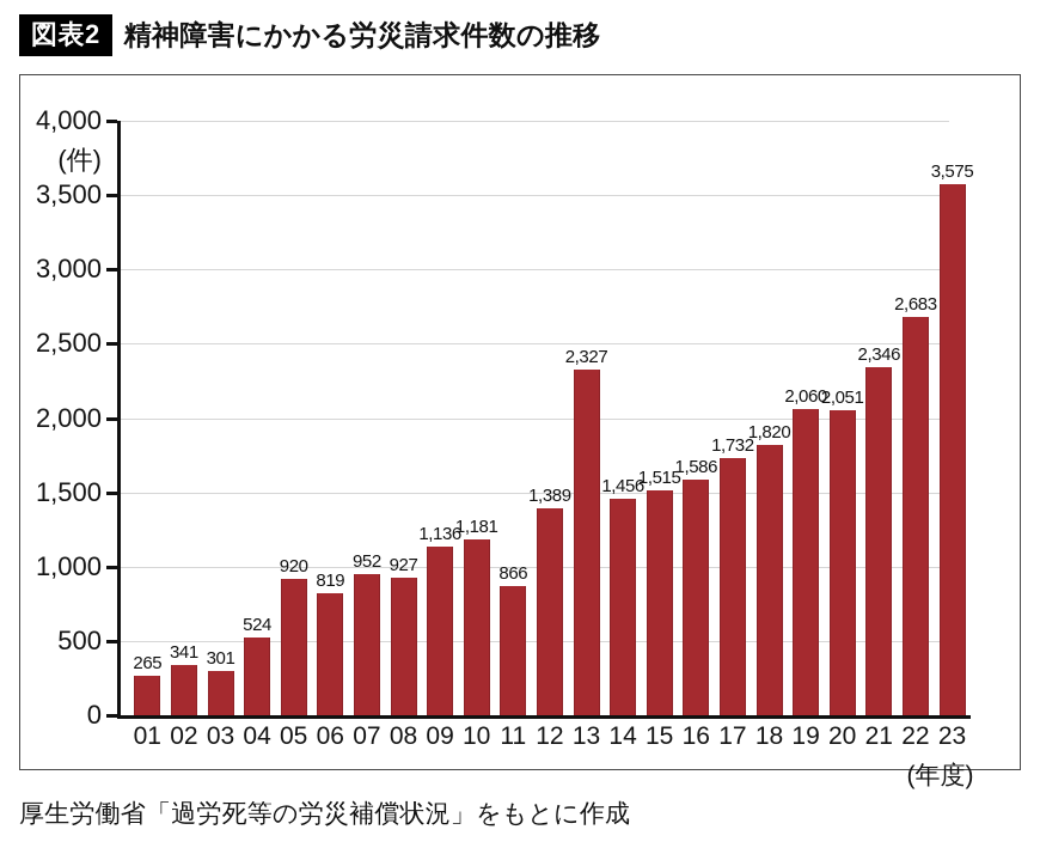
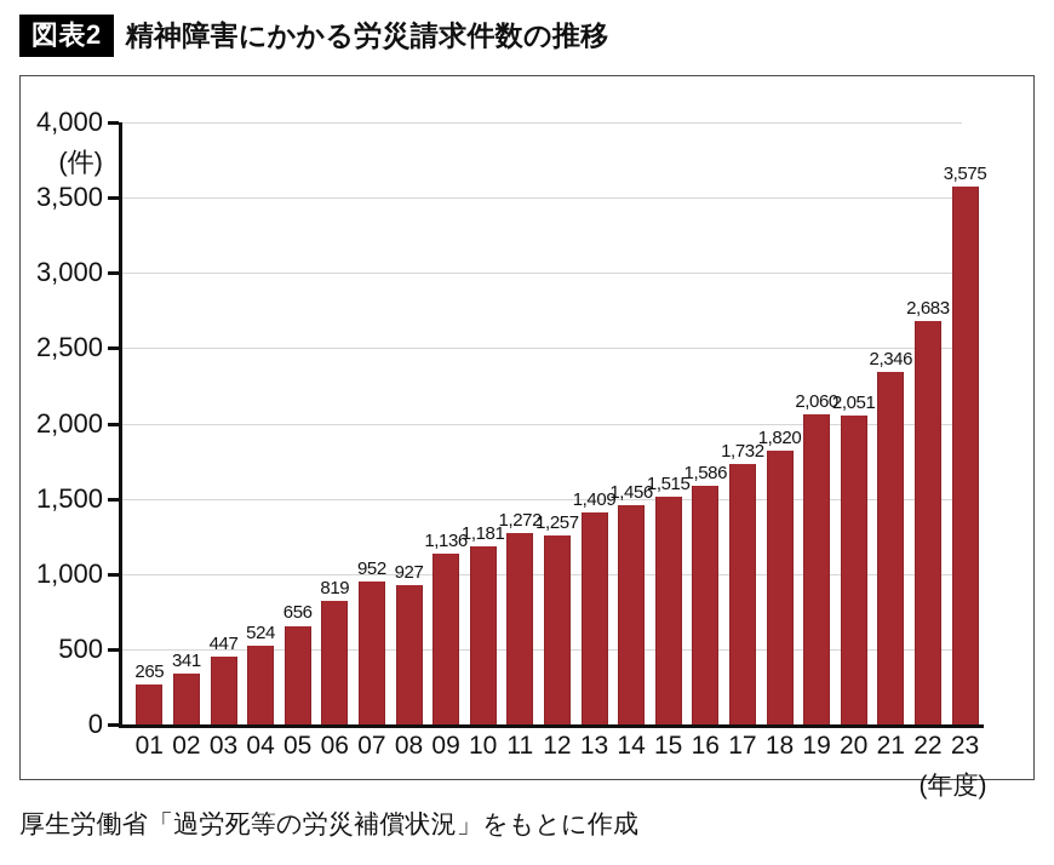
03: 301 -> 447
05: 920 -> 656
11: 866 -> 1,272
12: 1,389 -> 1,257
13: 2,327 -> 1,409
